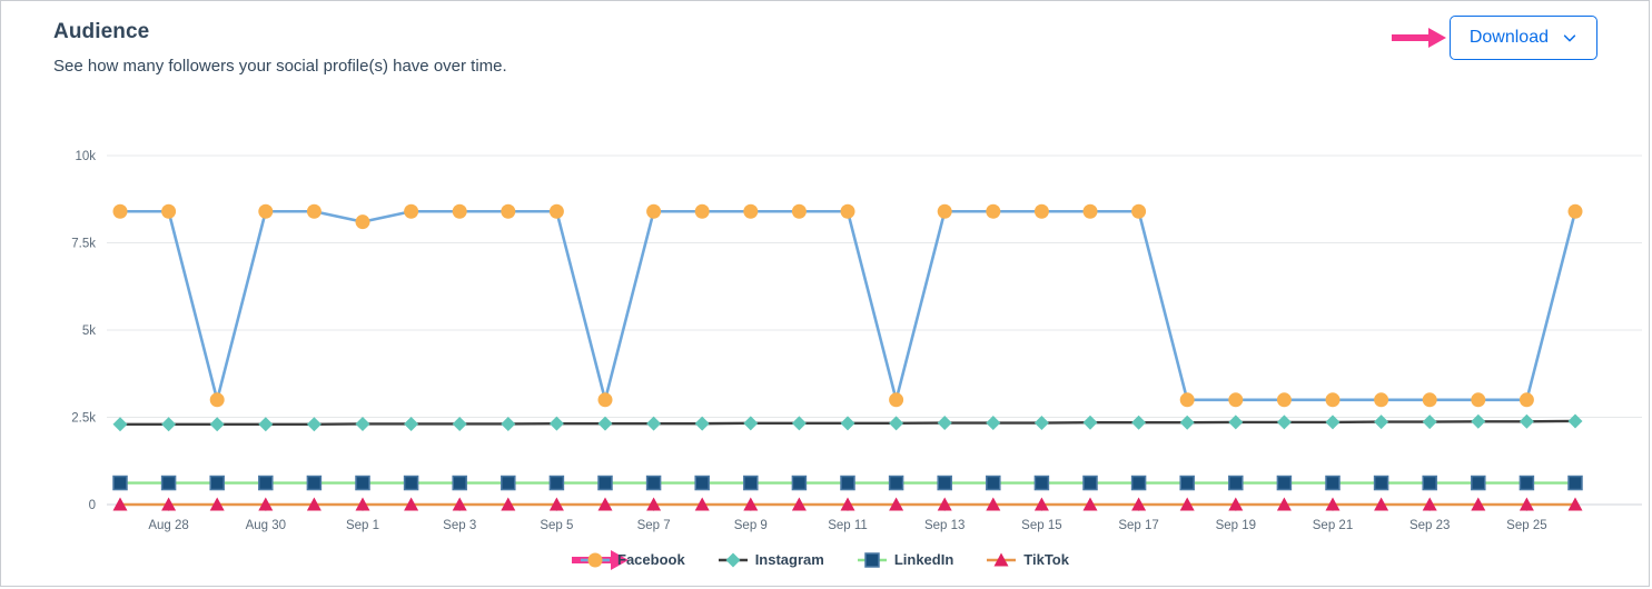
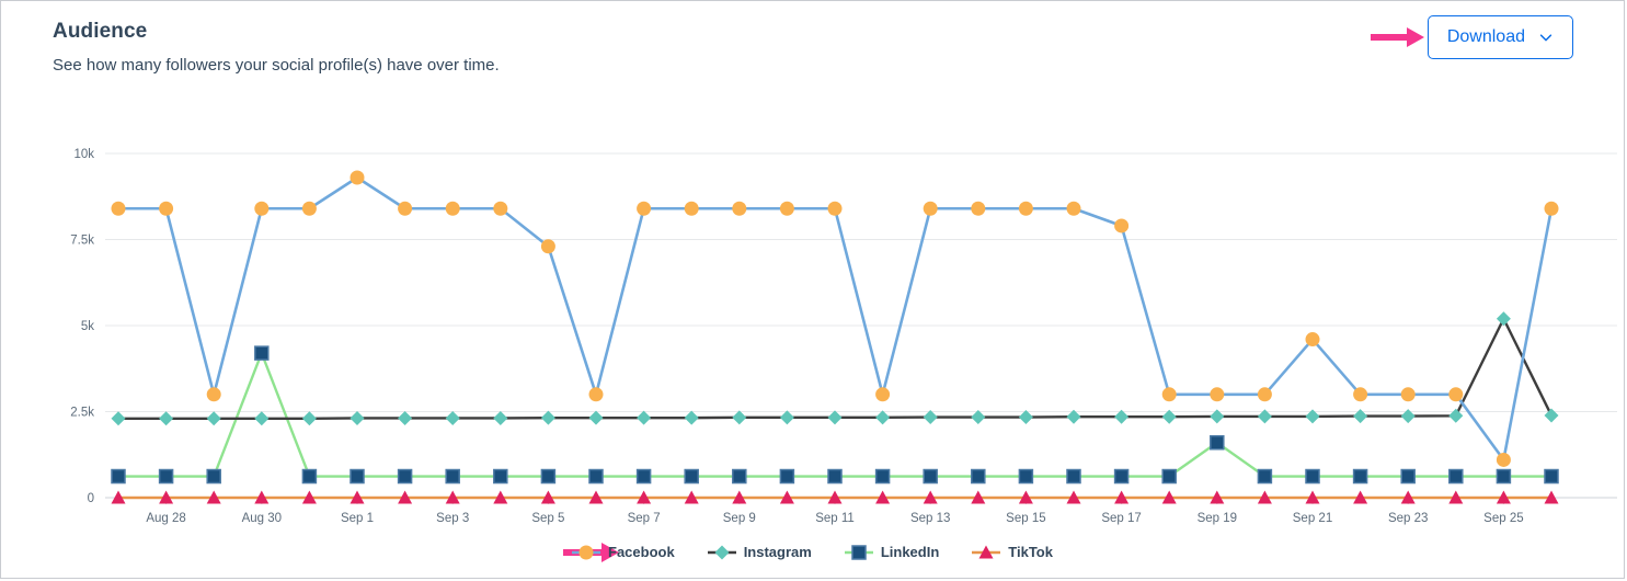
LinkedIn/Aug 30: 0.6k -> 4.2k
Facebook/Sep 1: 8.1k -> 9.3k
Facebook/Sep 5: 8.4k -> 7.3k
Facebook/Sep 17: 8.4k -> 7.9k
LinkedIn/Sep 19: 0.6k -> 1.6k
Facebook/Sep 21: 3.0k -> 4.6k
Facebook/Sep 25: 3.0k -> 1.1k
Instagram/Sep 25: 2.4k -> 5.2k
